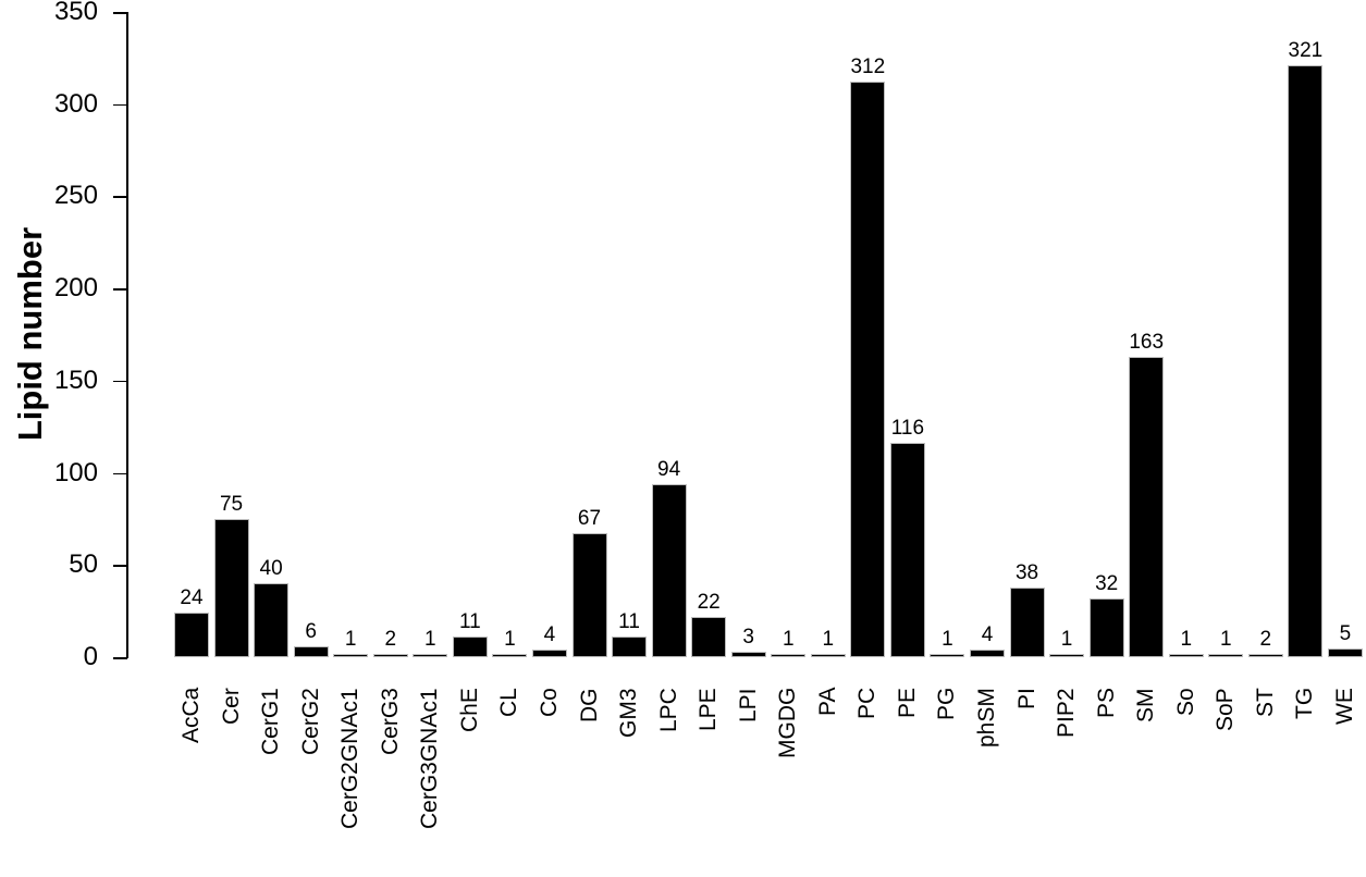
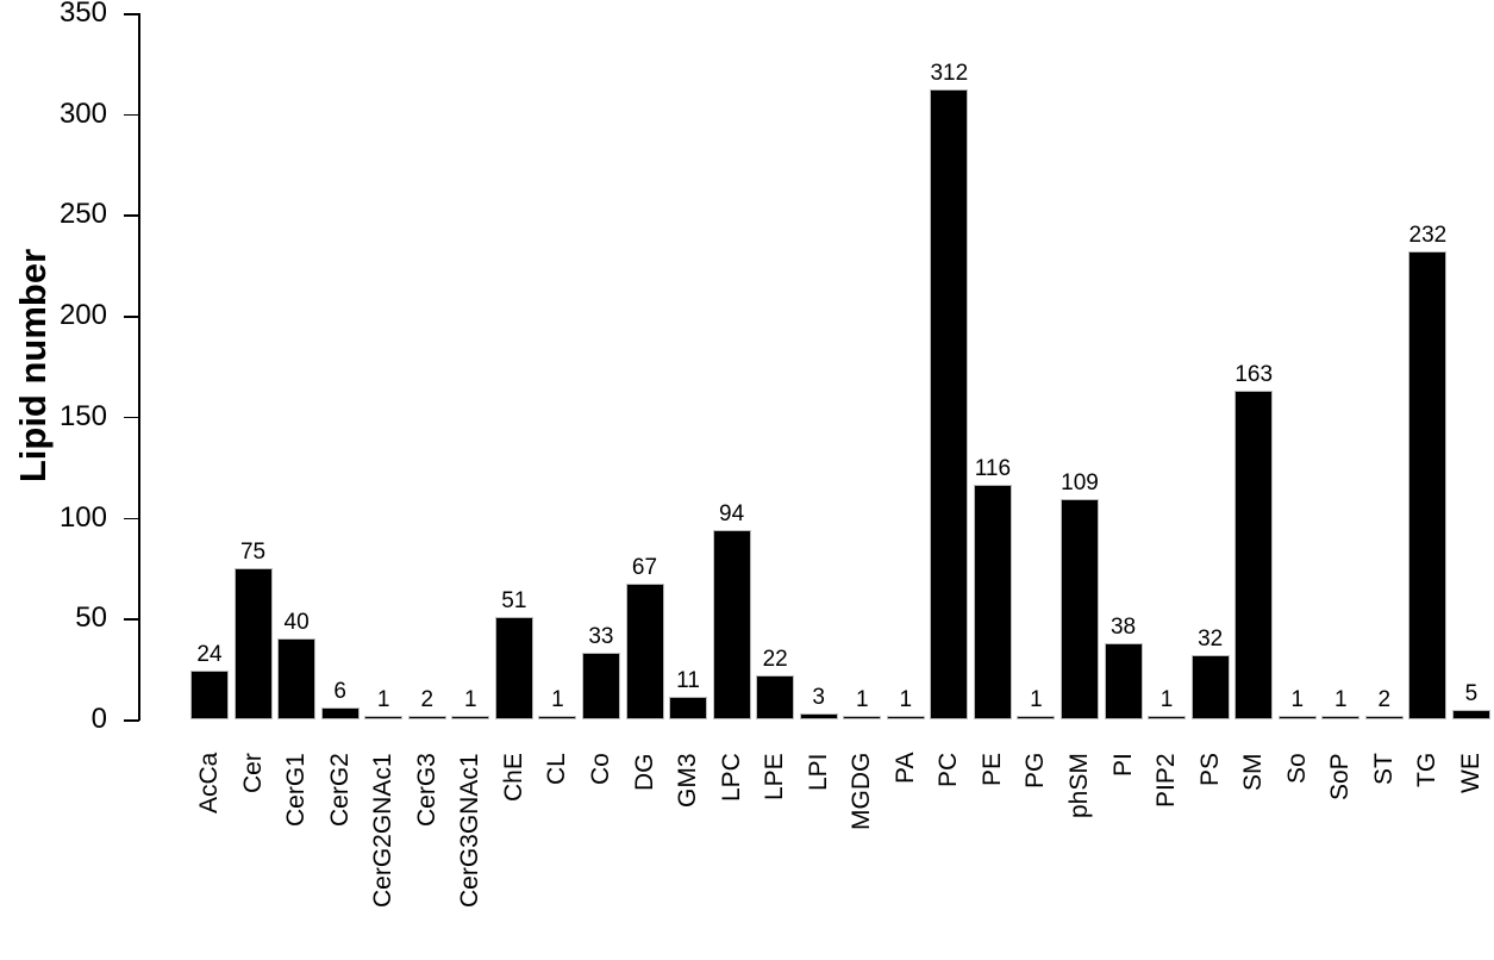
ChE: 11 -> 51
Co: 4 -> 33
phSM: 4 -> 109
TG: 321 -> 232
